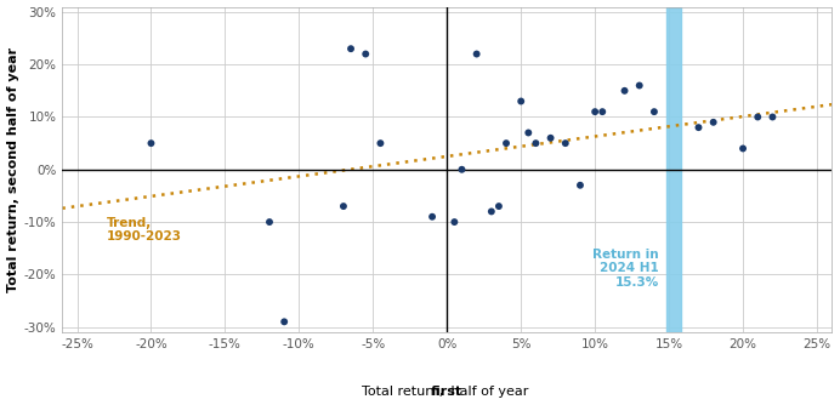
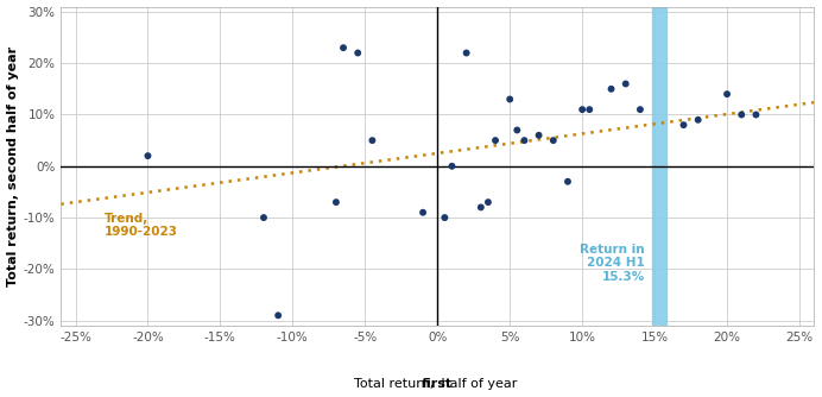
-20%: 5% -> 2%
20%: 4% -> 14%
